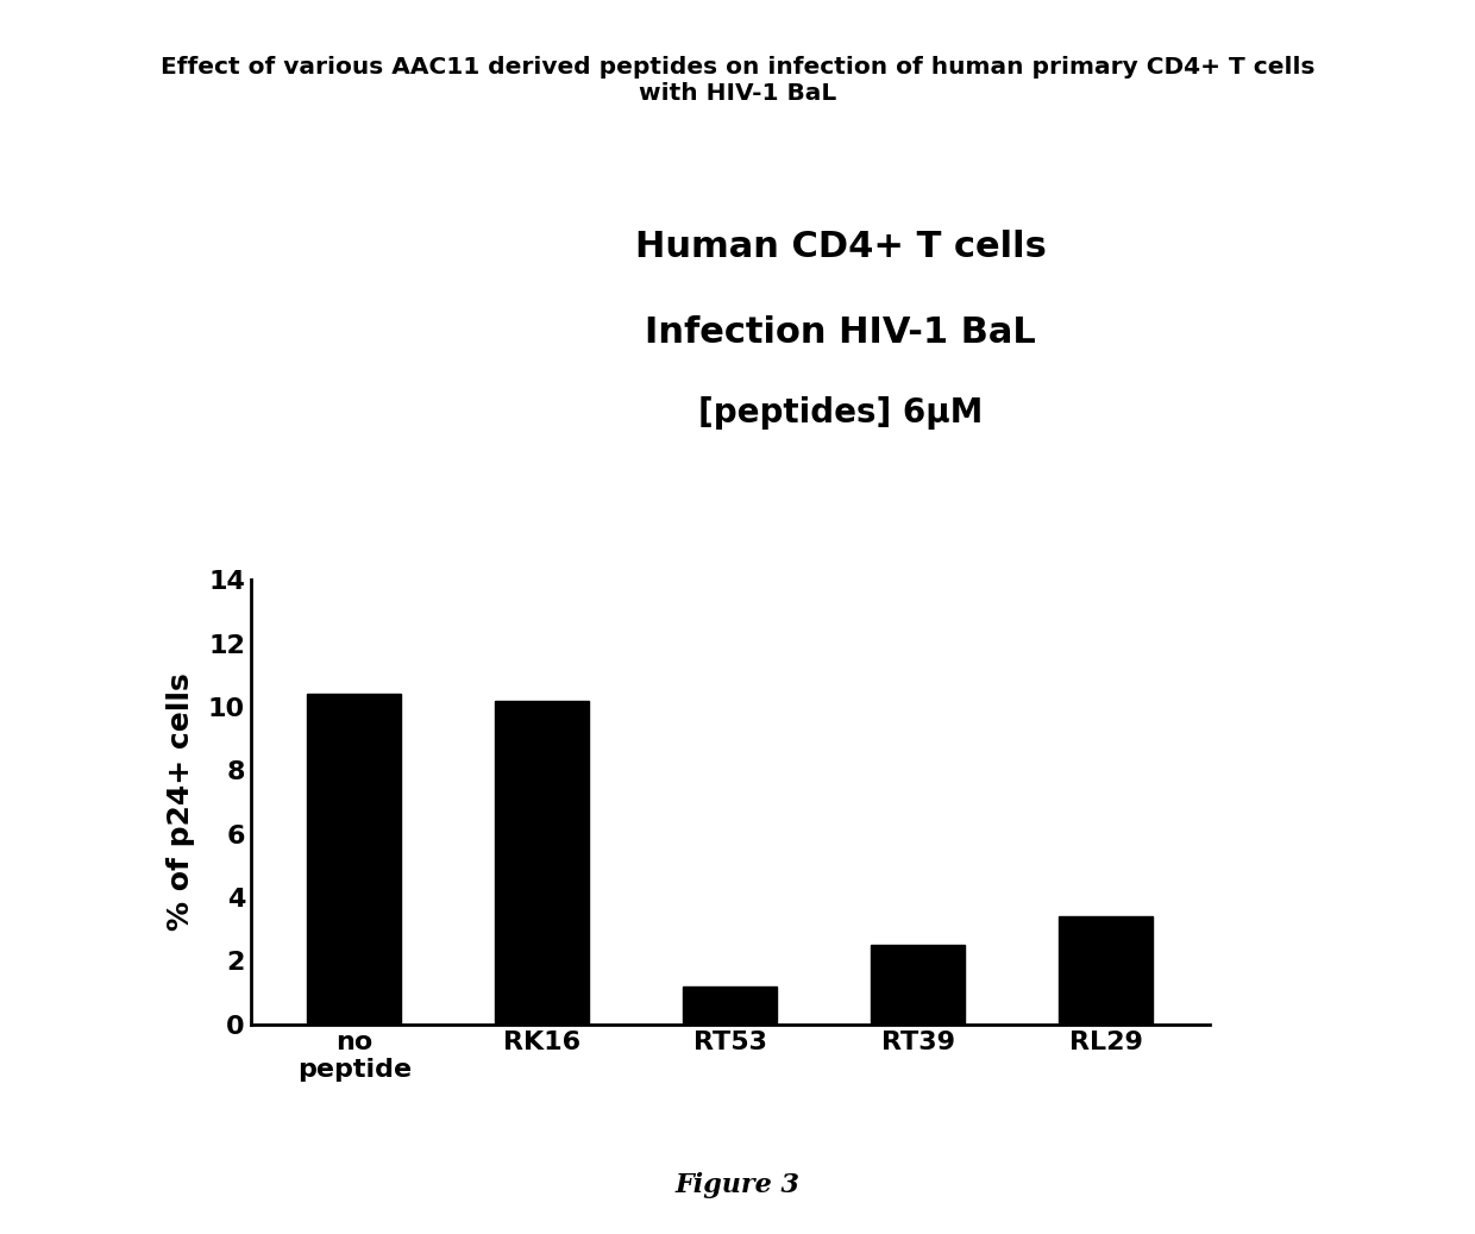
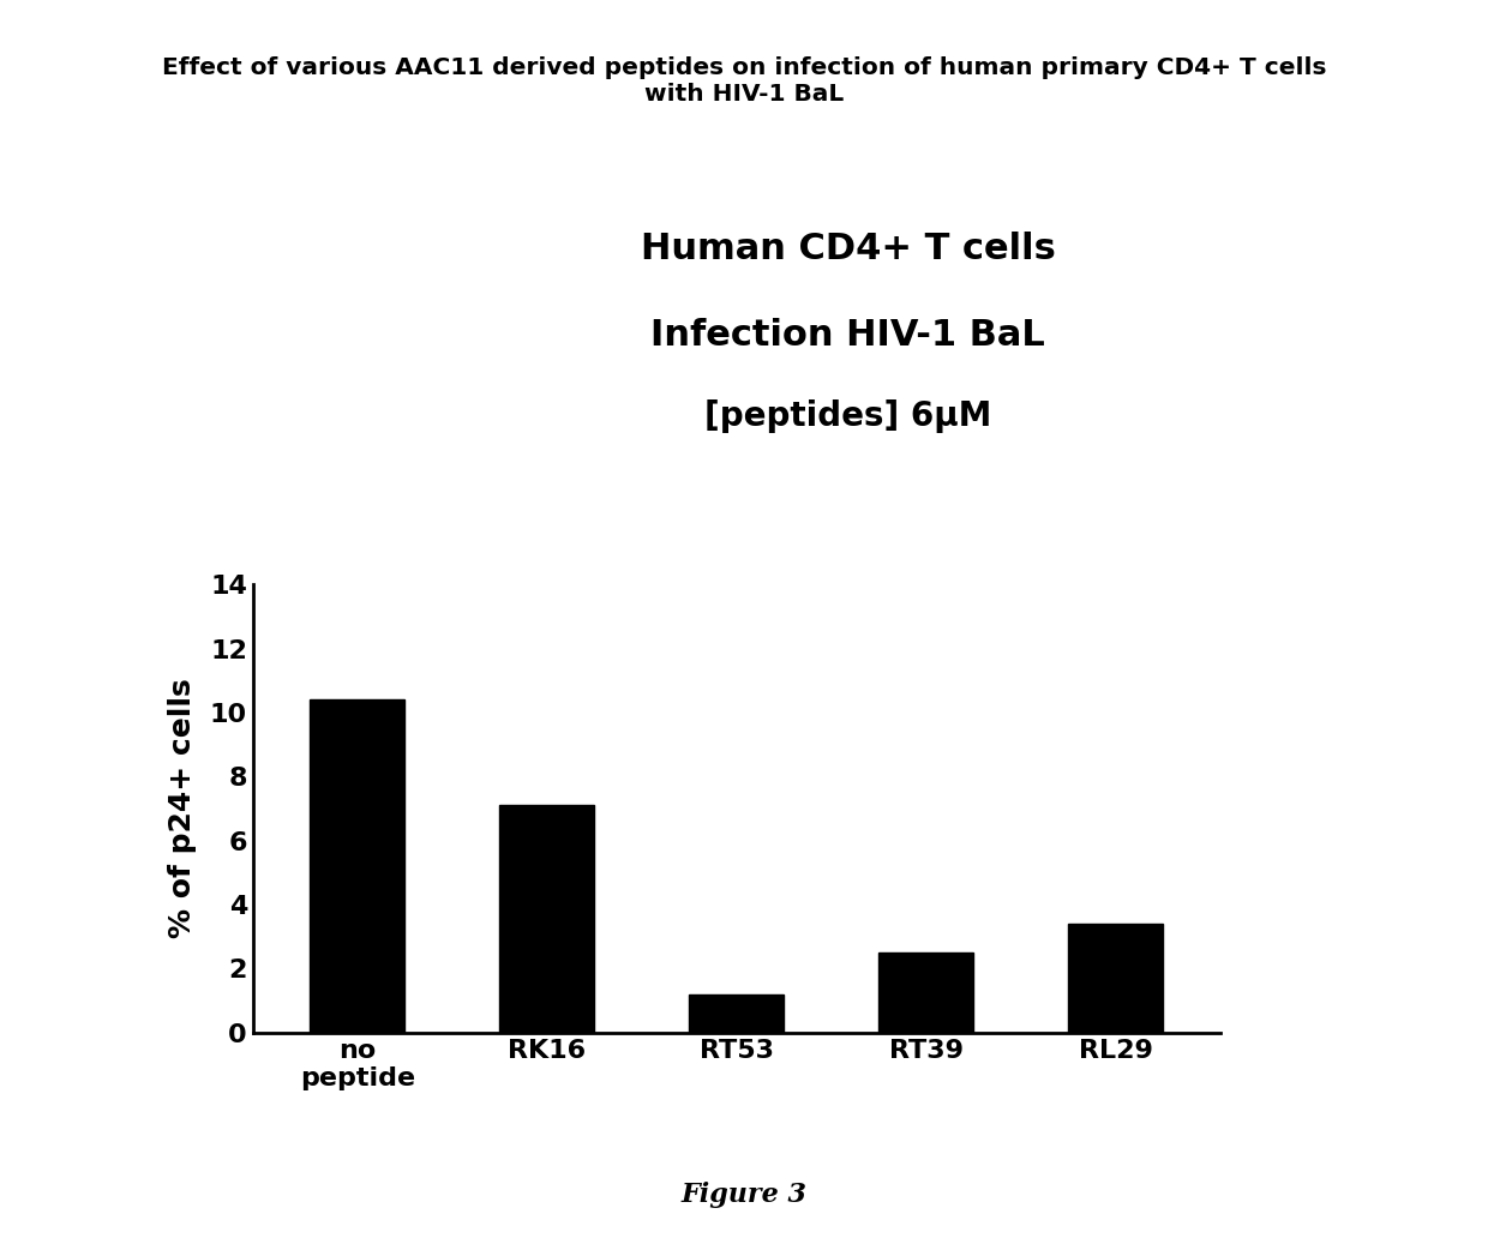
RK16: 10.2 -> 7.1
